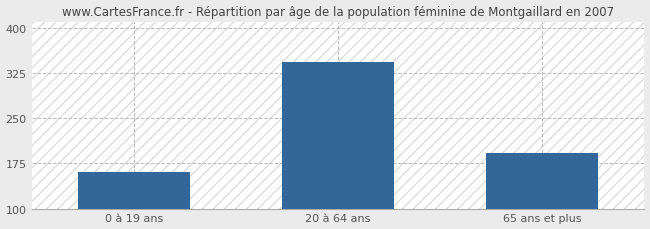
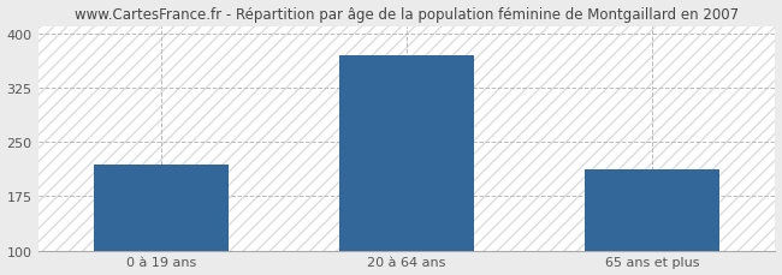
0 à 19 ans: 160 -> 218
20 à 64 ans: 343 -> 370
65 ans et plus: 192 -> 212
